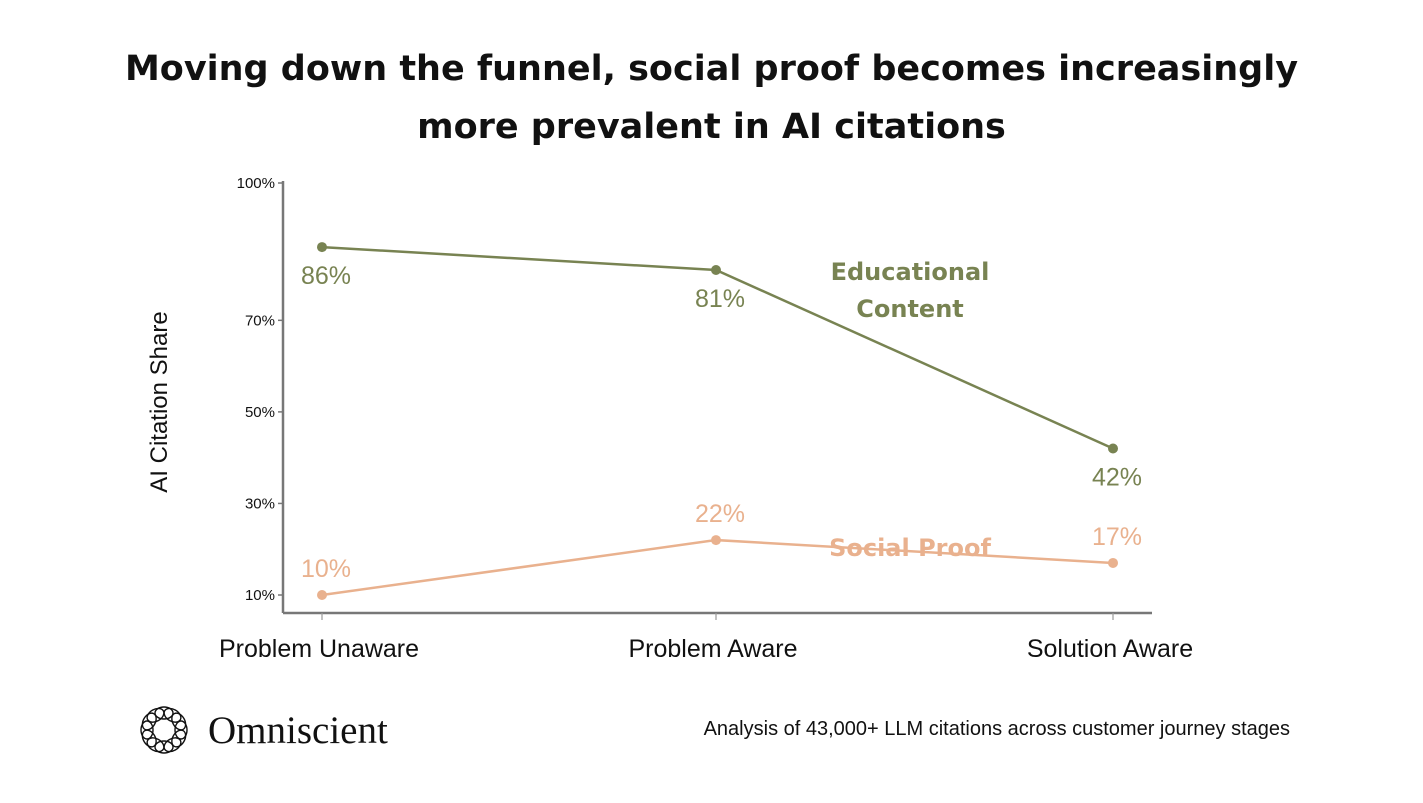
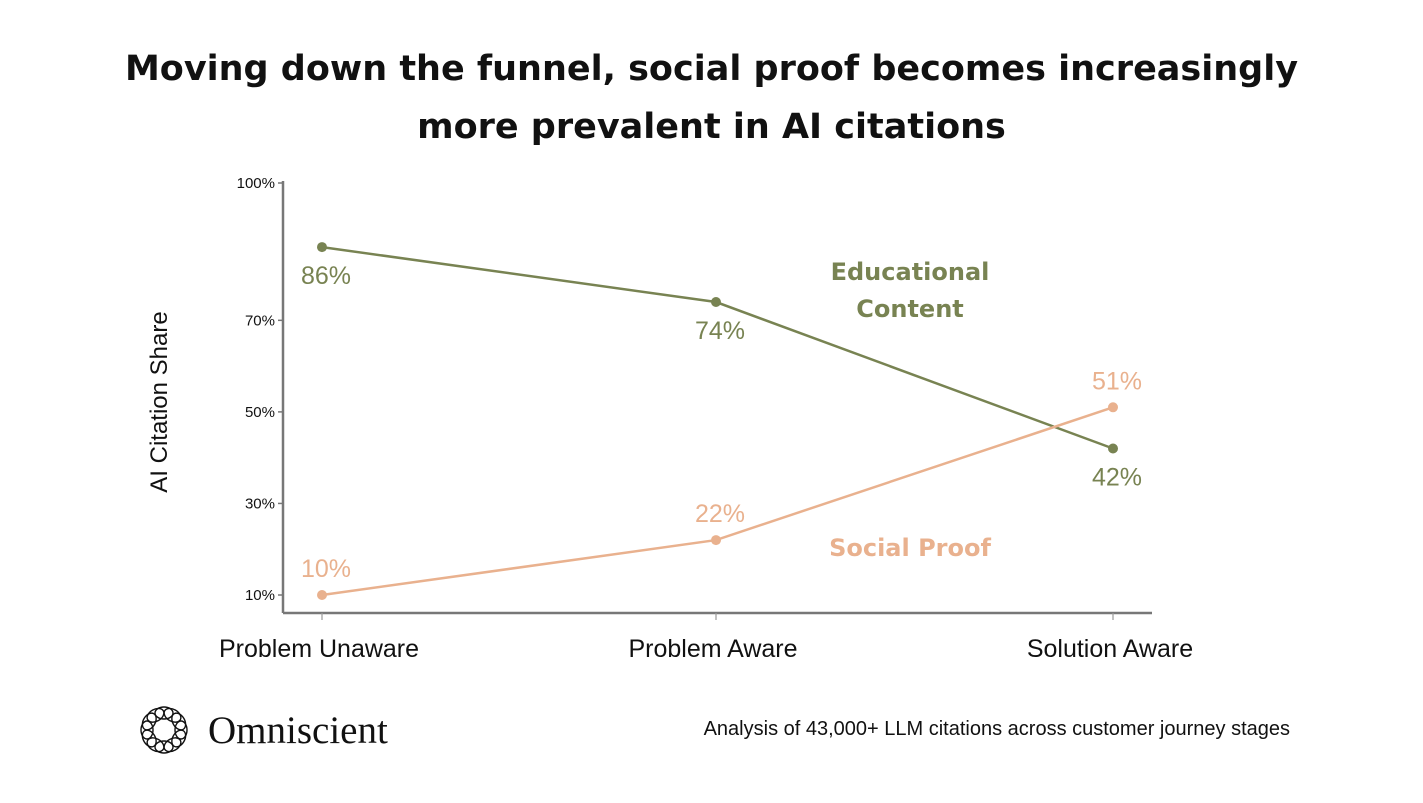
Educational Content/Problem Aware: 81% -> 74%
Social Proof/Solution Aware: 17% -> 51%
